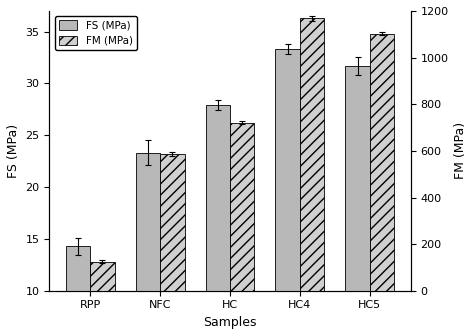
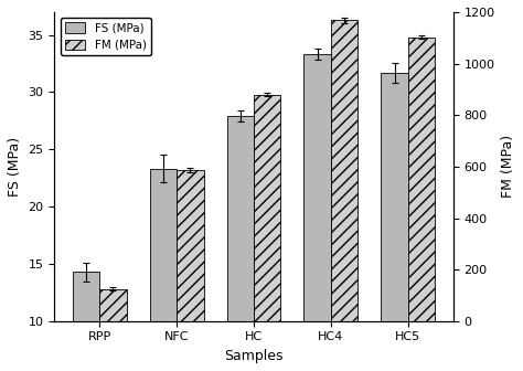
FM (MPa)/HC: 26.2 -> 29.8
